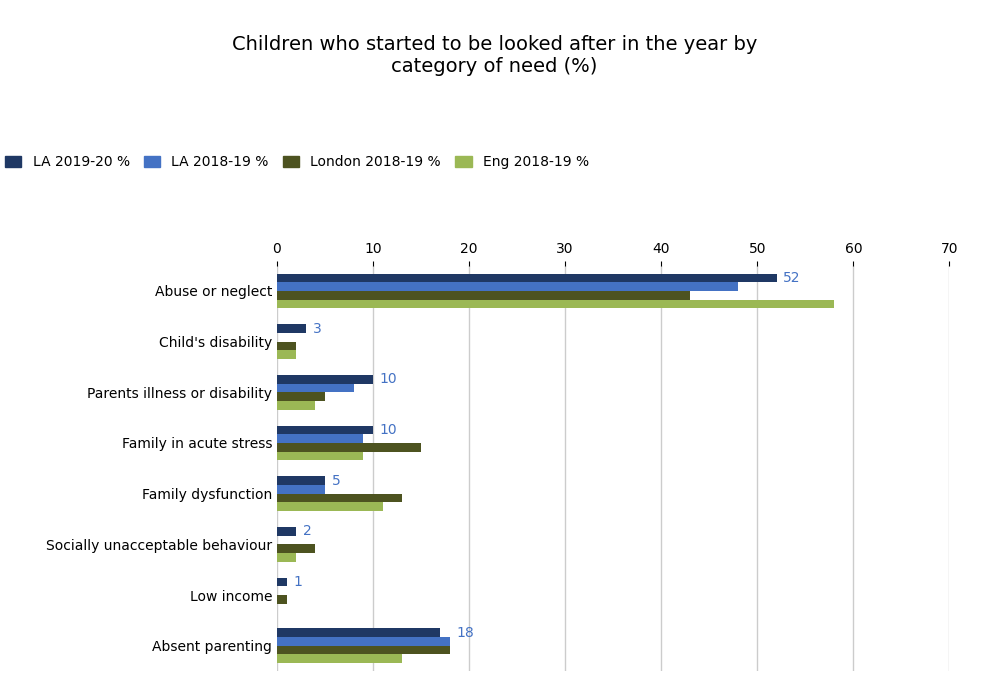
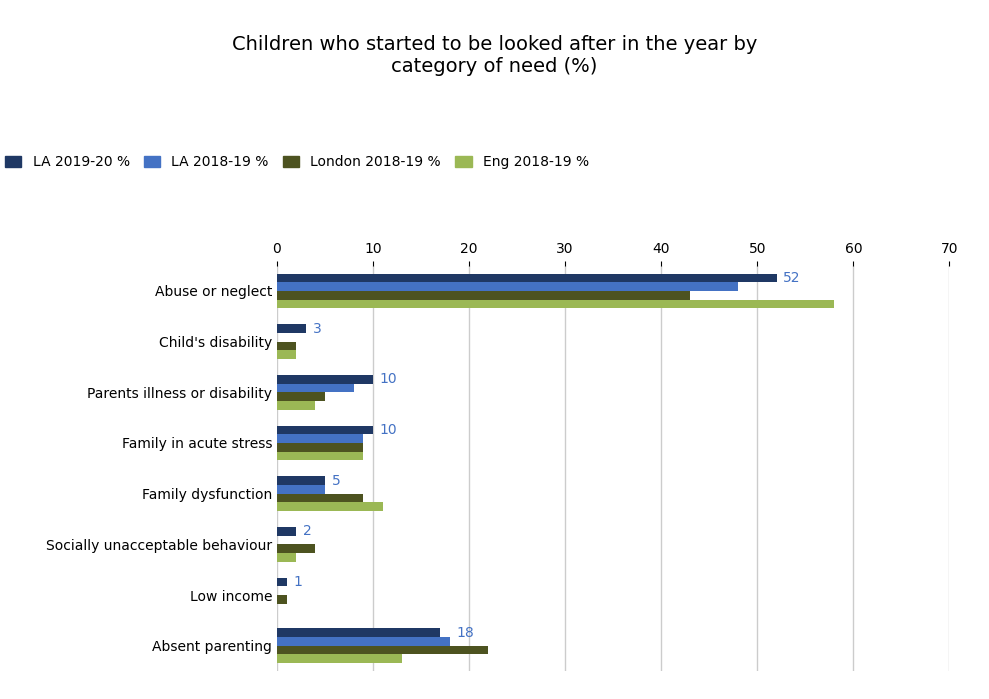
London 2018-19 %/Family in acute stress: 15 -> 9
London 2018-19 %/Family dysfunction: 13 -> 9
London 2018-19 %/Absent parenting: 18 -> 22
